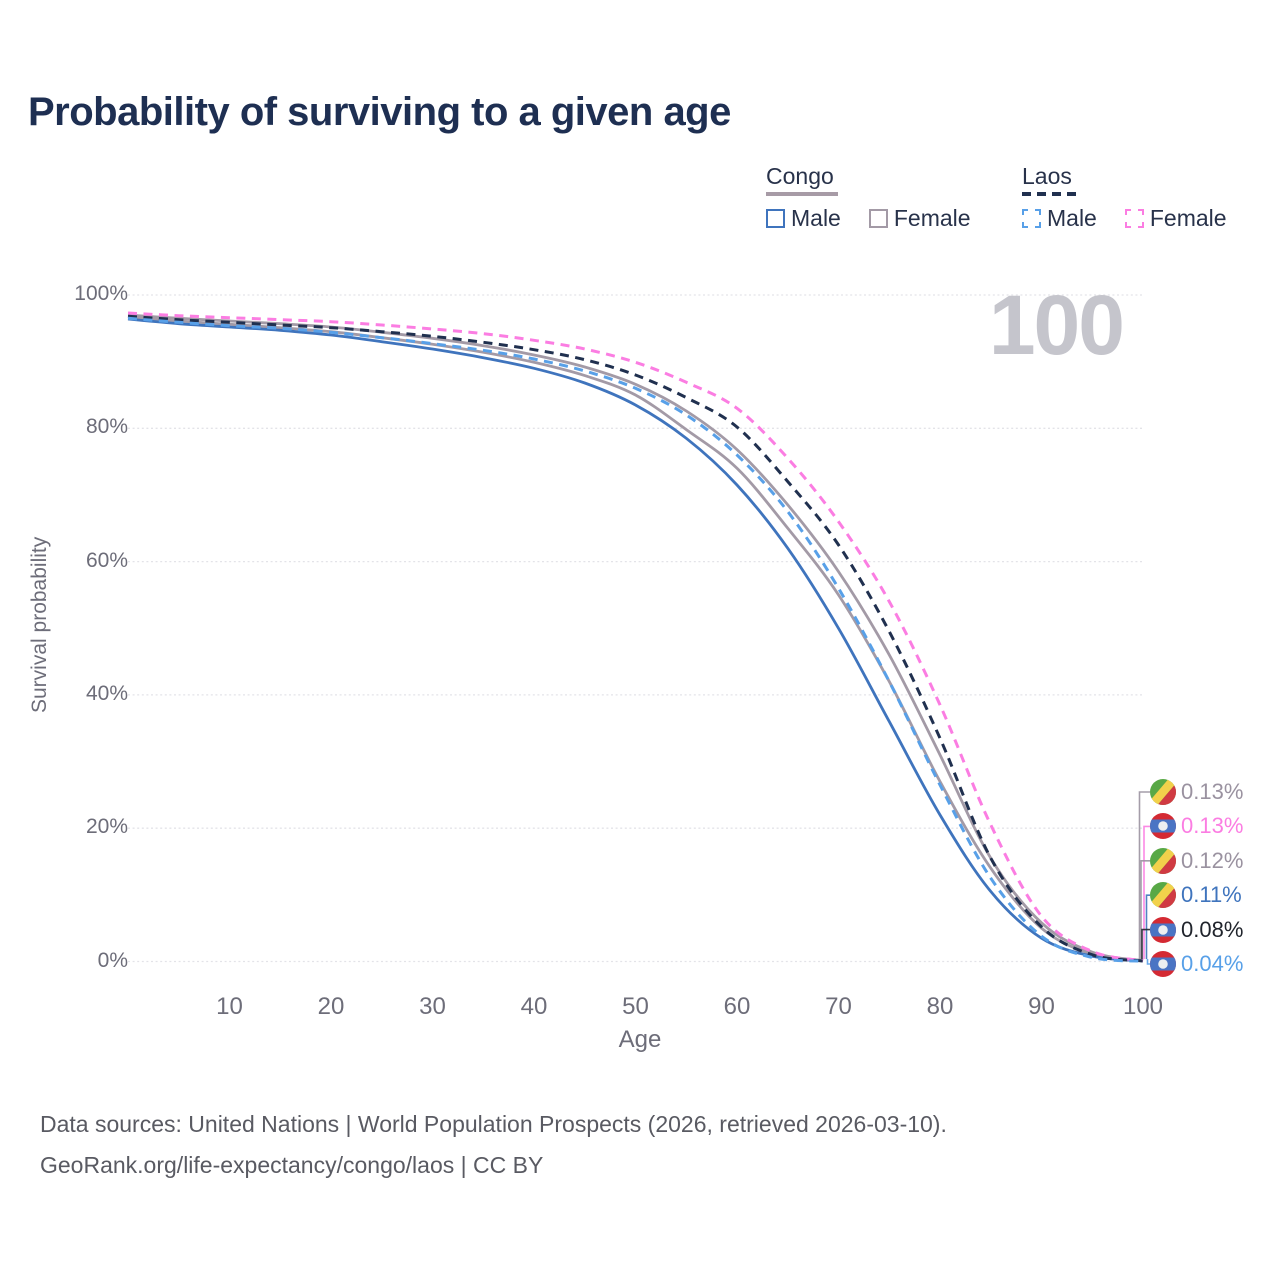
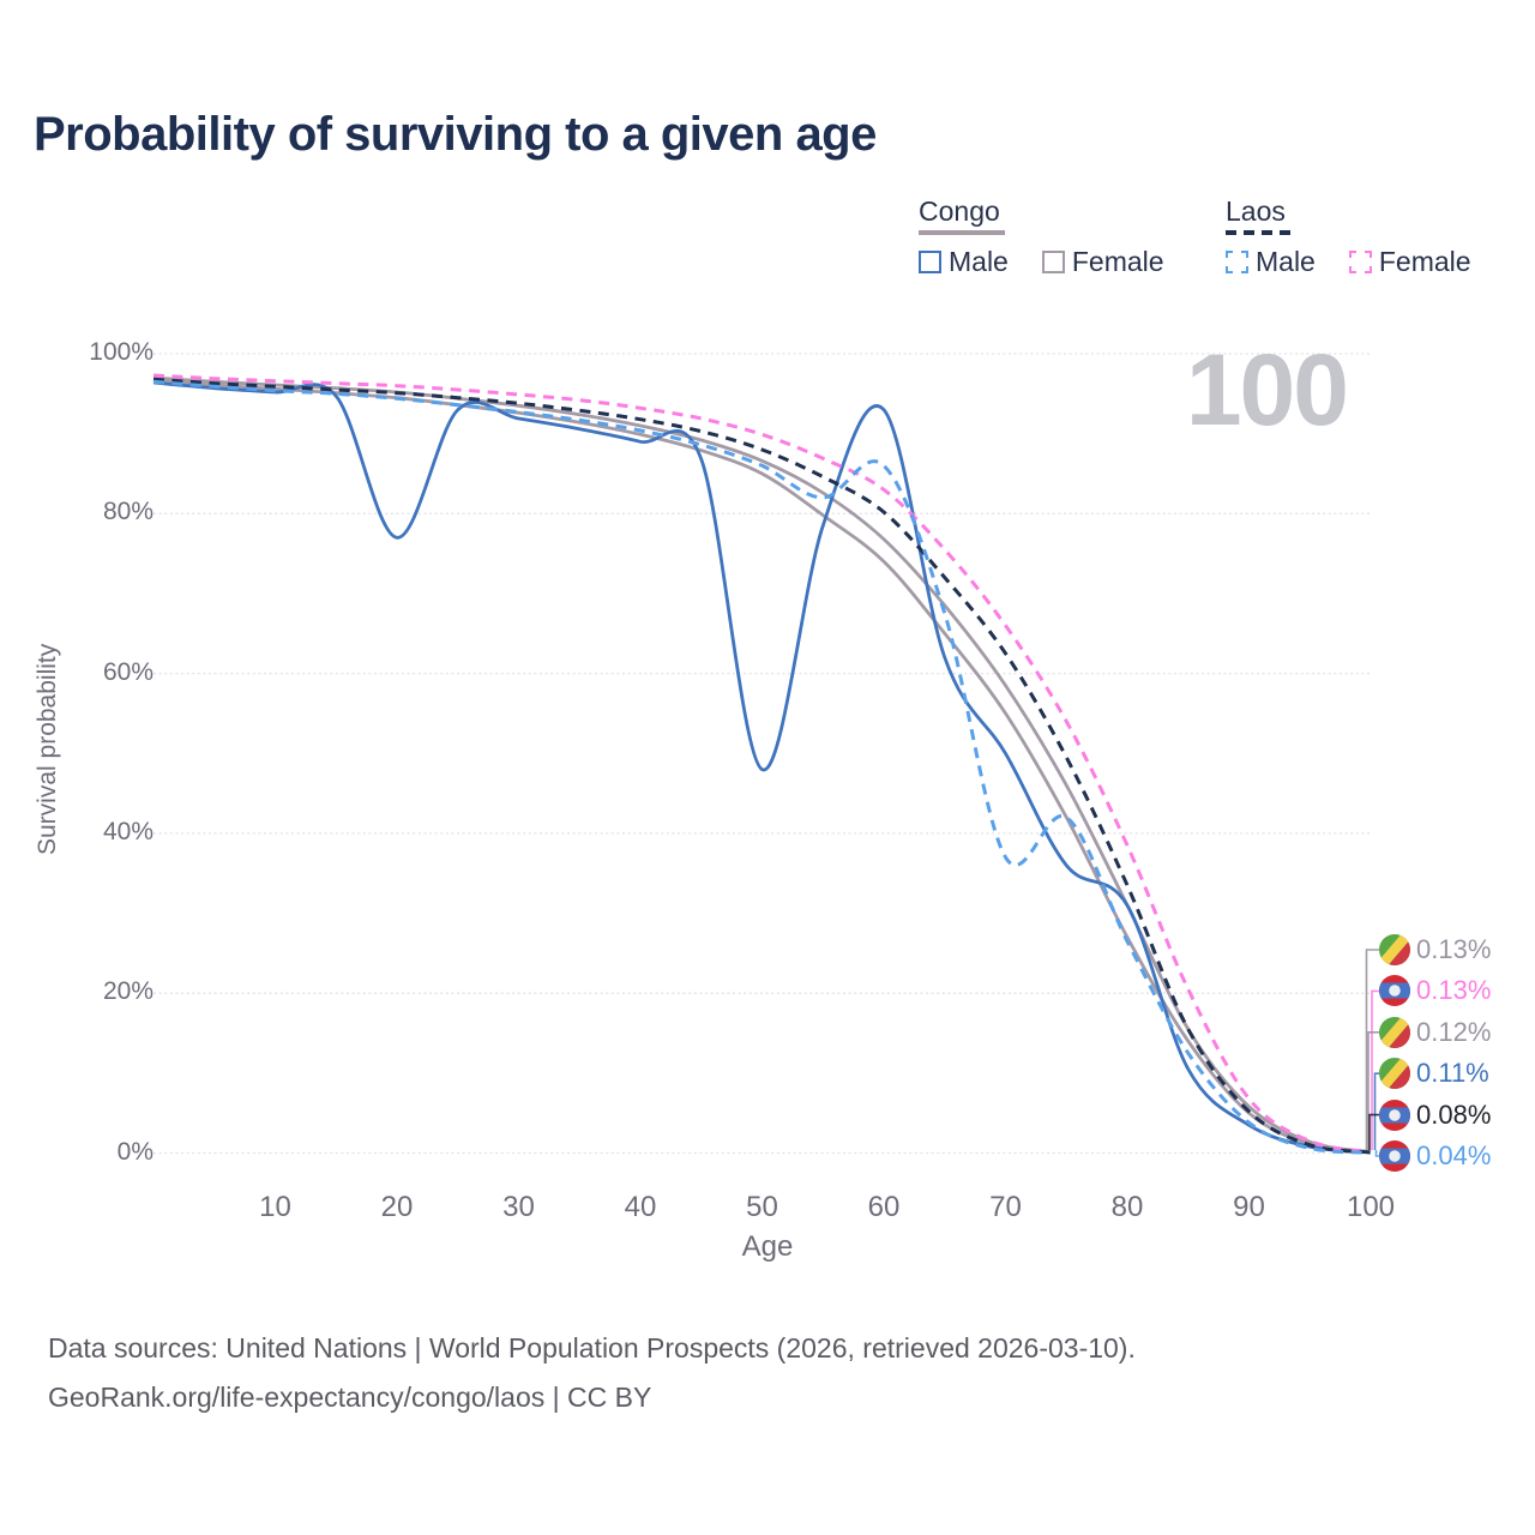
Congo Male/20: 94% -> 77%
Congo Male/50: 84% -> 48%
Congo Male/60: 72% -> 93%
Laos Male/60: 76% -> 86%
Laos Male/70: 56% -> 37%
Congo Male/80: 22% -> 31%
